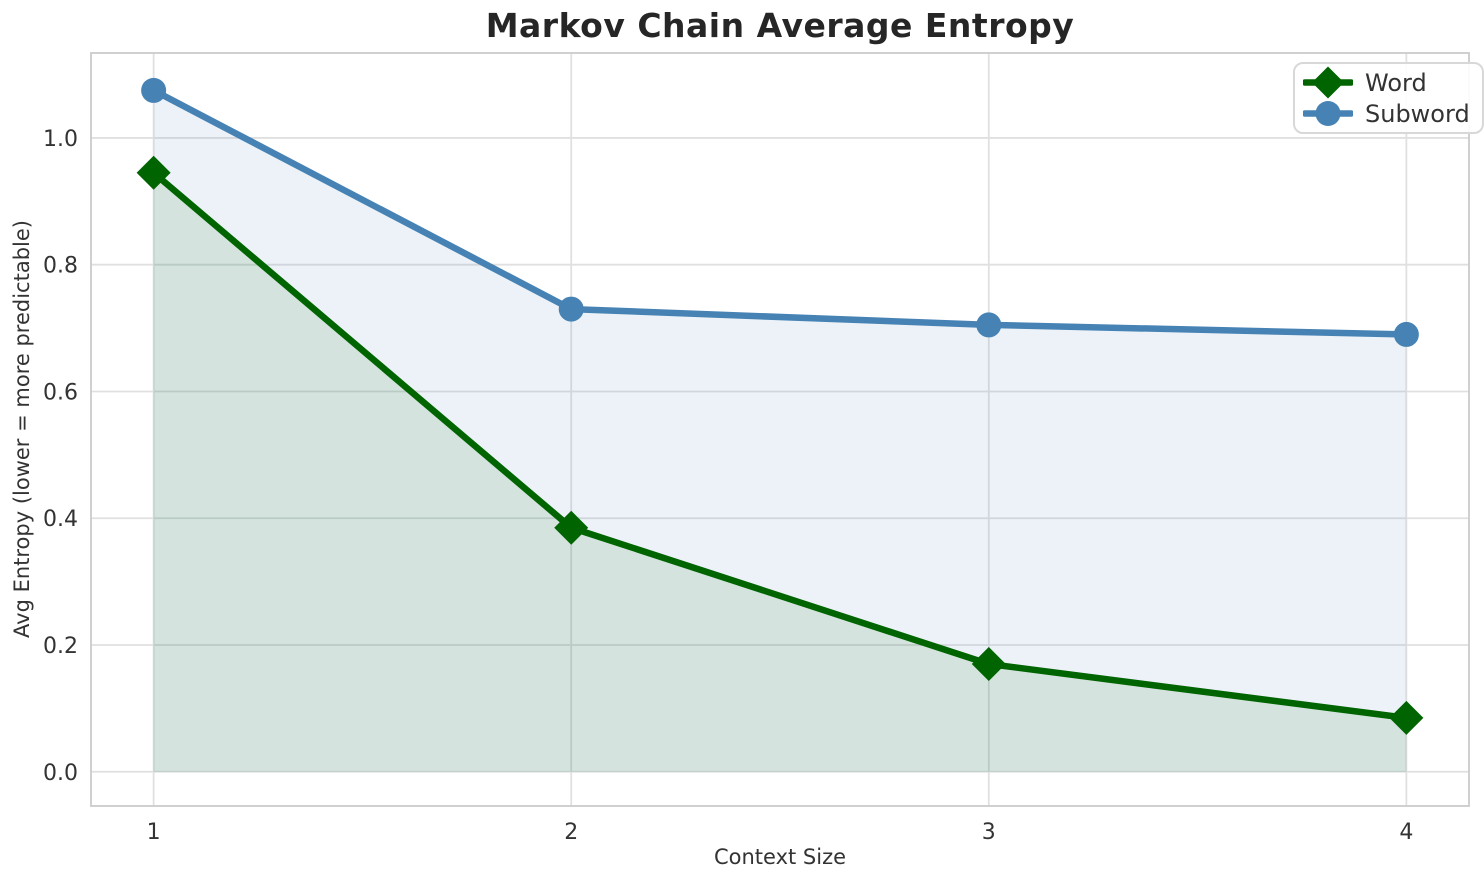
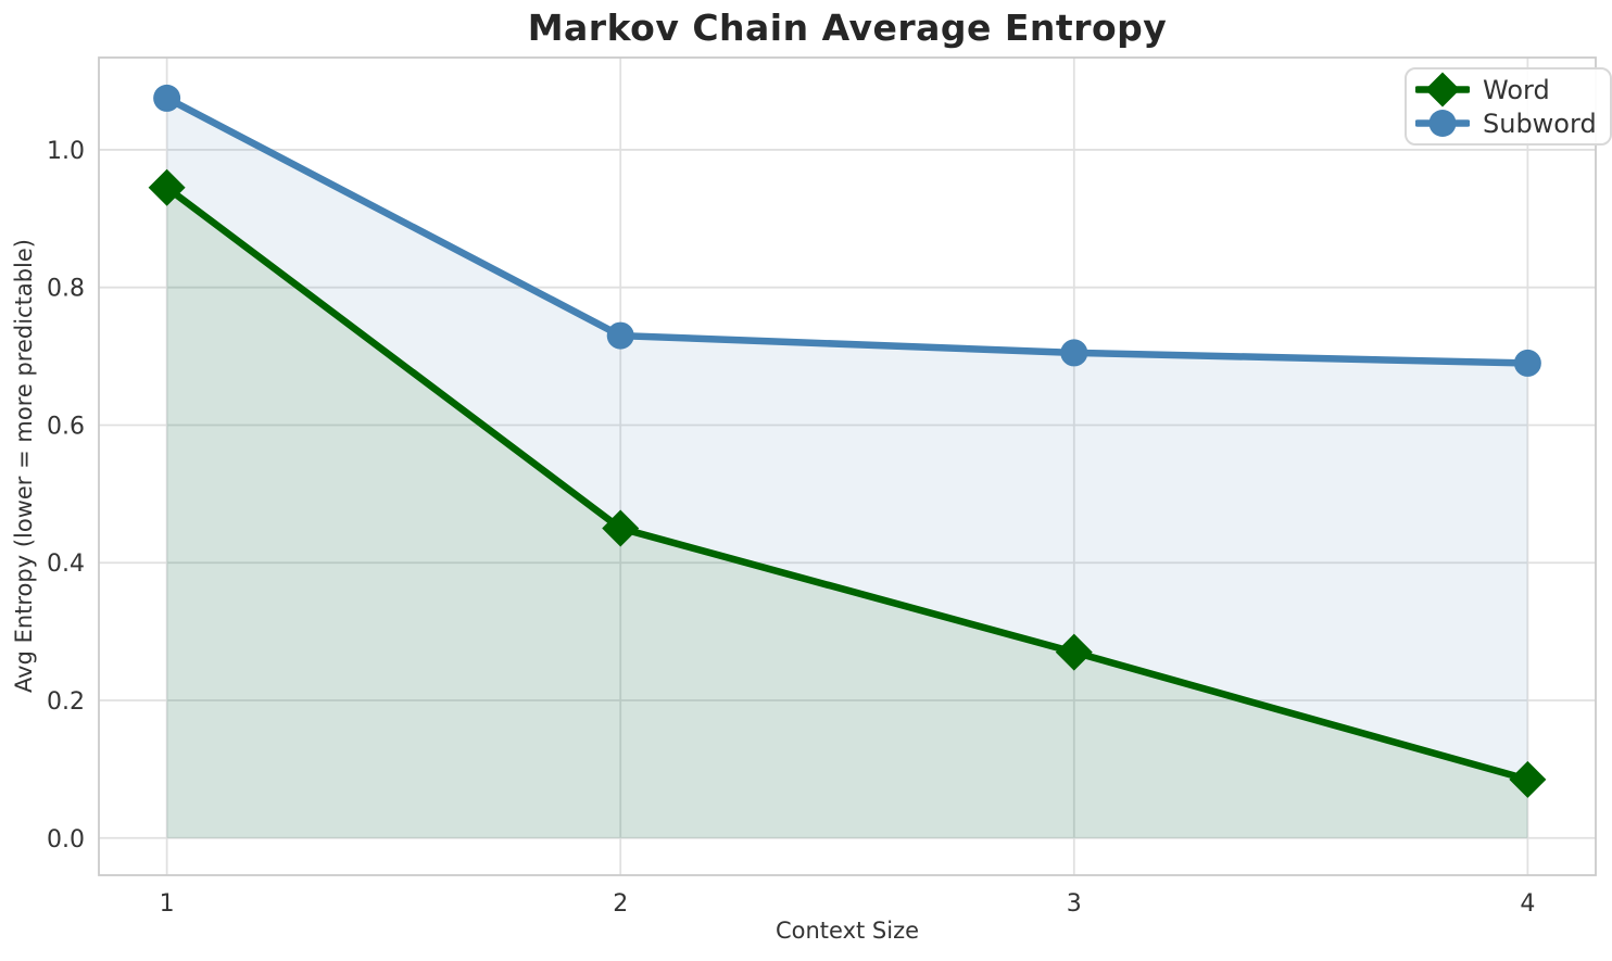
Word/2: 0.39 -> 0.45
Word/3: 0.17 -> 0.27
